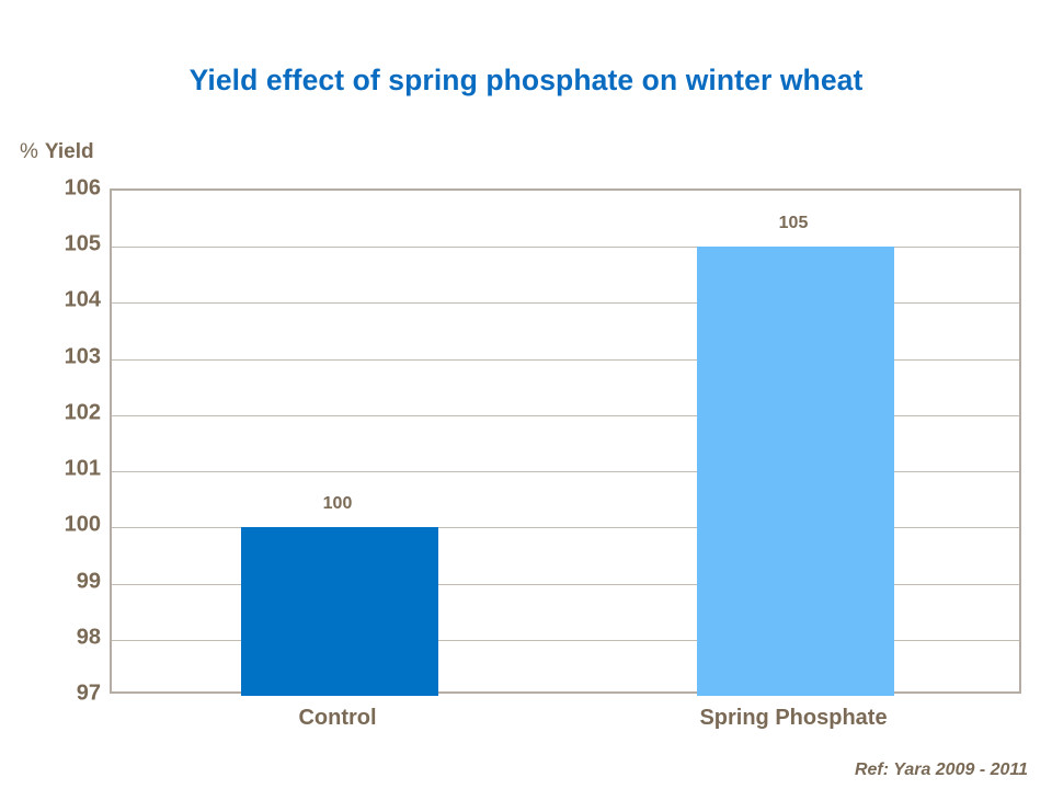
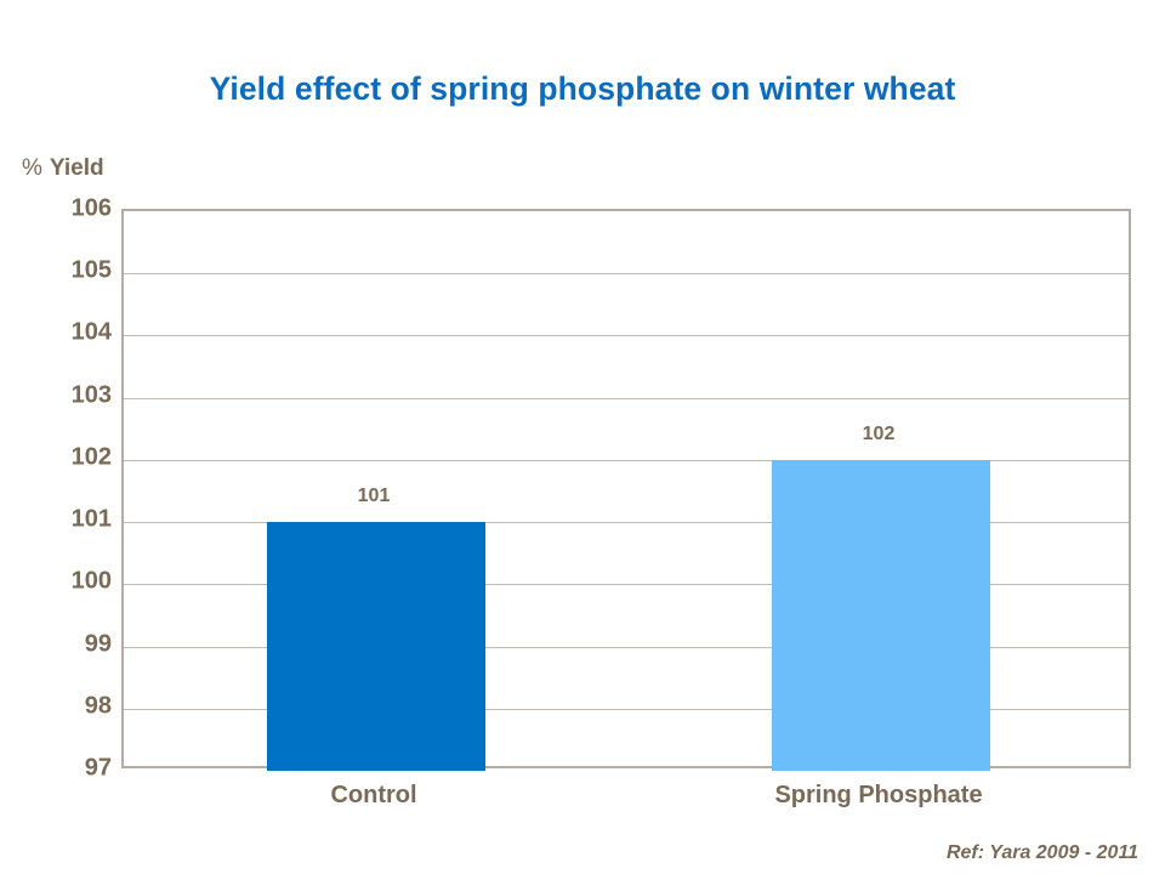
Control: 100 -> 101
Spring Phosphate: 105 -> 102
